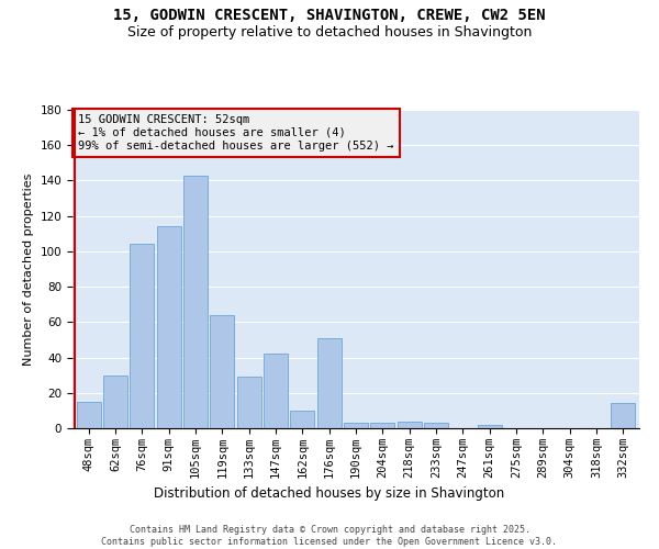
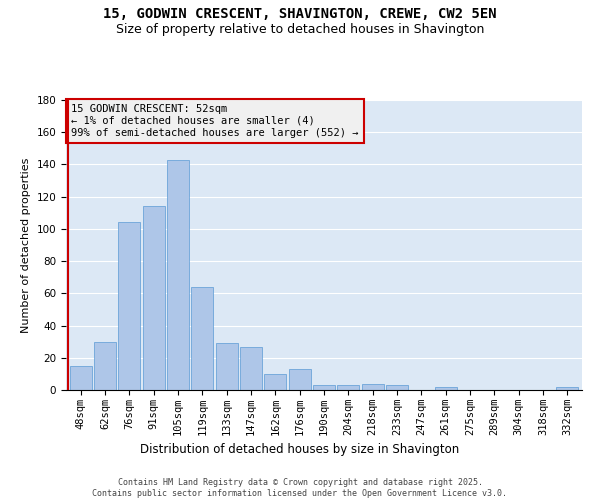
147sqm: 42 -> 27
176sqm: 51 -> 13
332sqm: 14 -> 2
